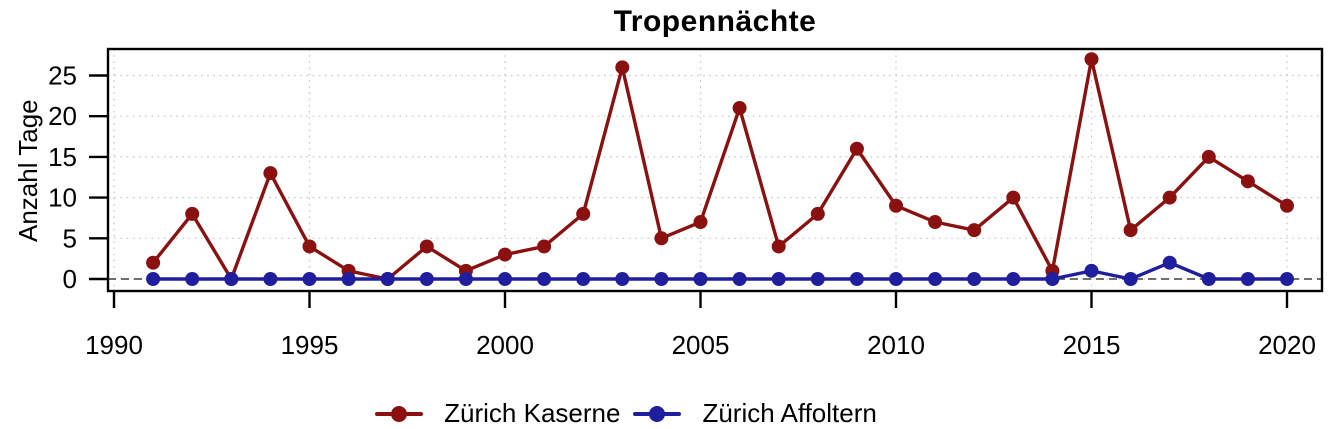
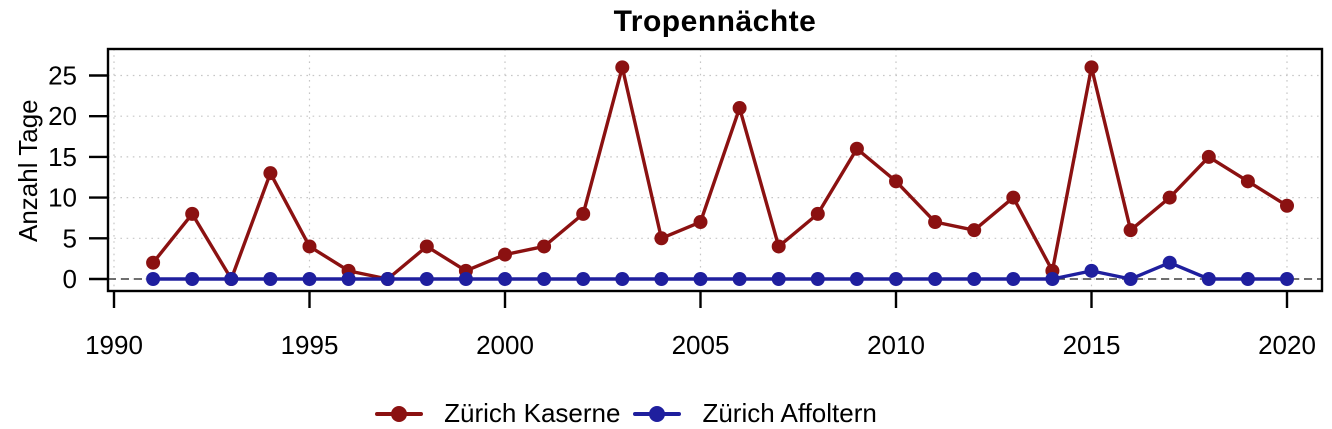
Zürich Kaserne/2010: 9 -> 12
Zürich Kaserne/2015: 27 -> 26
